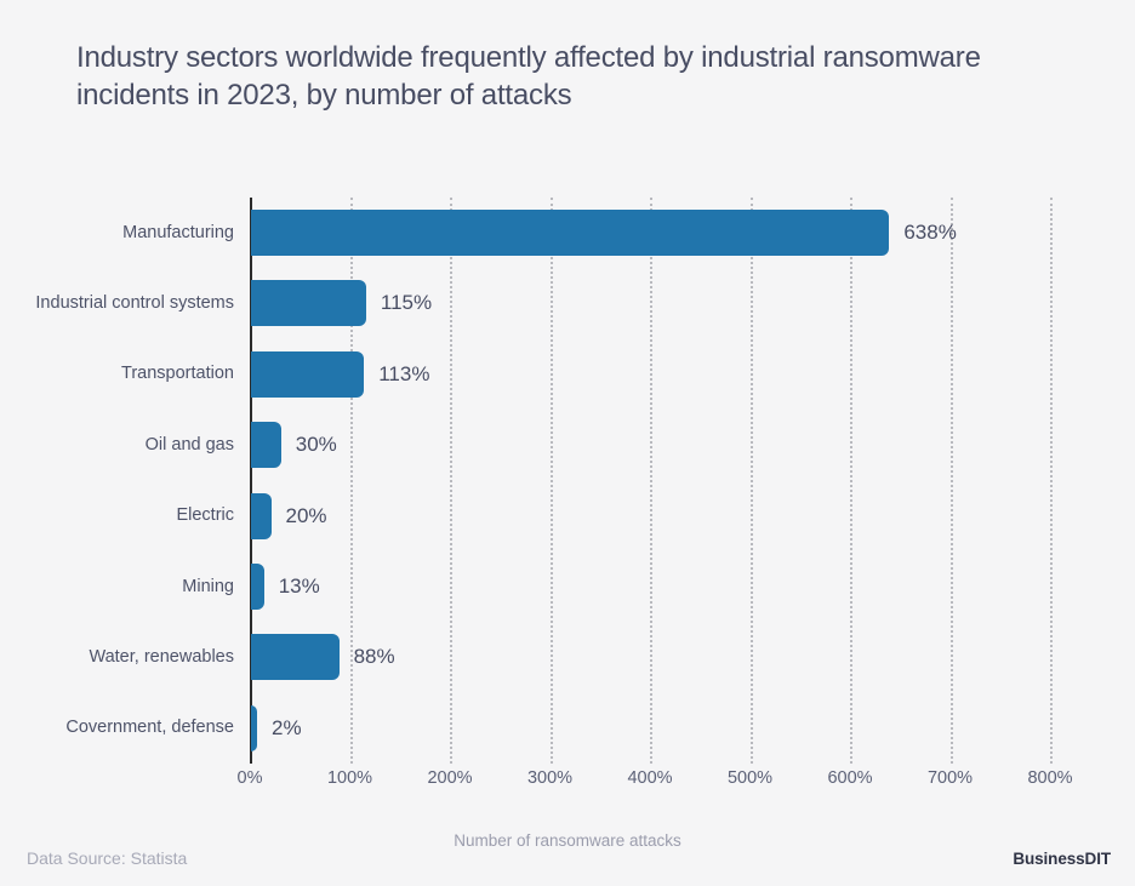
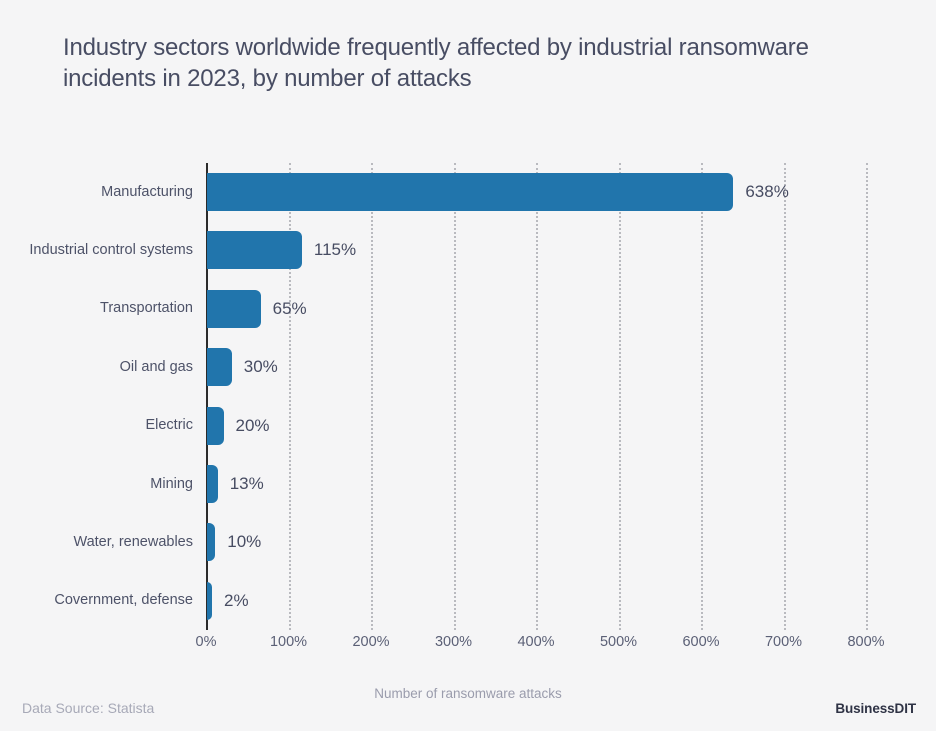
Transportation: 113% -> 65%
Water, renewables: 88% -> 10%
